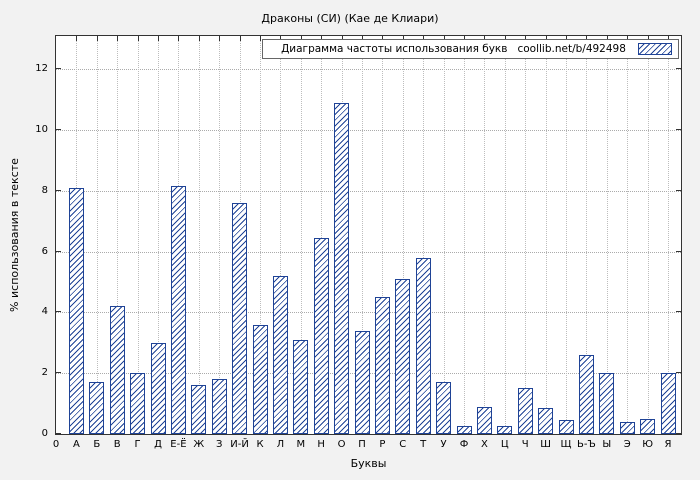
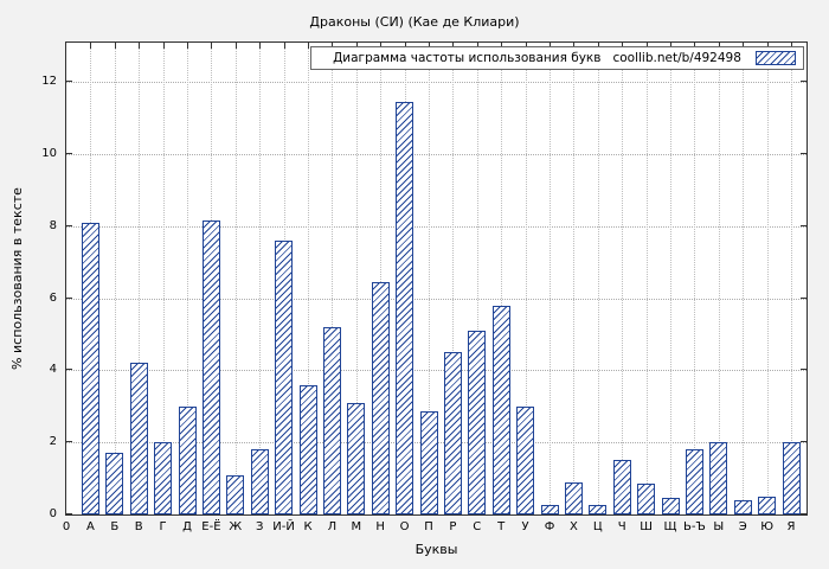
Ж: 1.6 -> 1.1
О: 10.9 -> 11.4
П: 3.4 -> 2.9
У: 1.7 -> 3.0
Ь-Ъ: 2.6 -> 1.8
